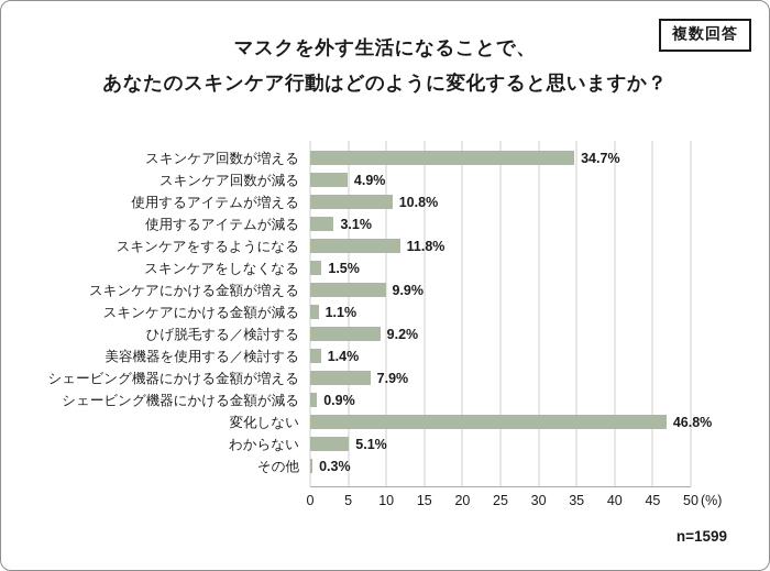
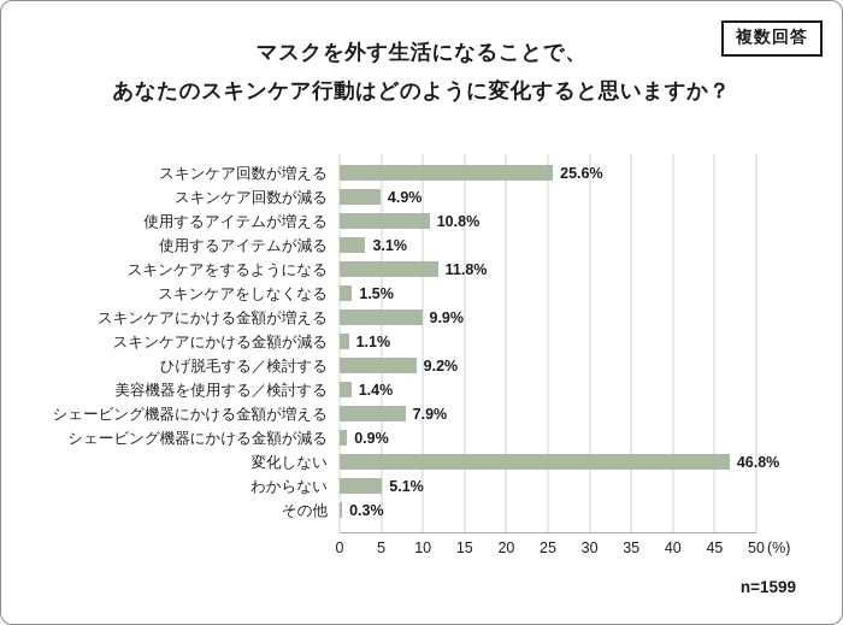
スキンケア回数が増える: 34.7% -> 25.6%
